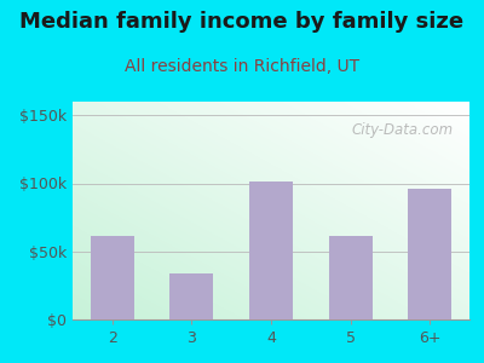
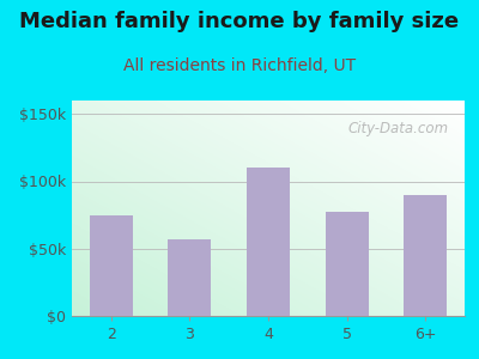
2: $61k -> $75k
3: $34k -> $57k
4: $101k -> $110k
5: $61k -> $77k
6+: $96k -> $90k
